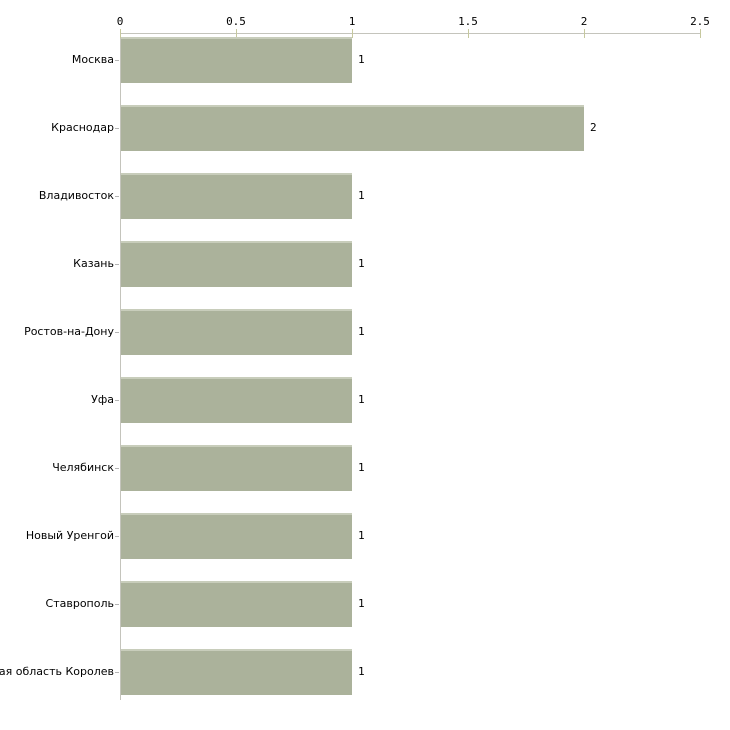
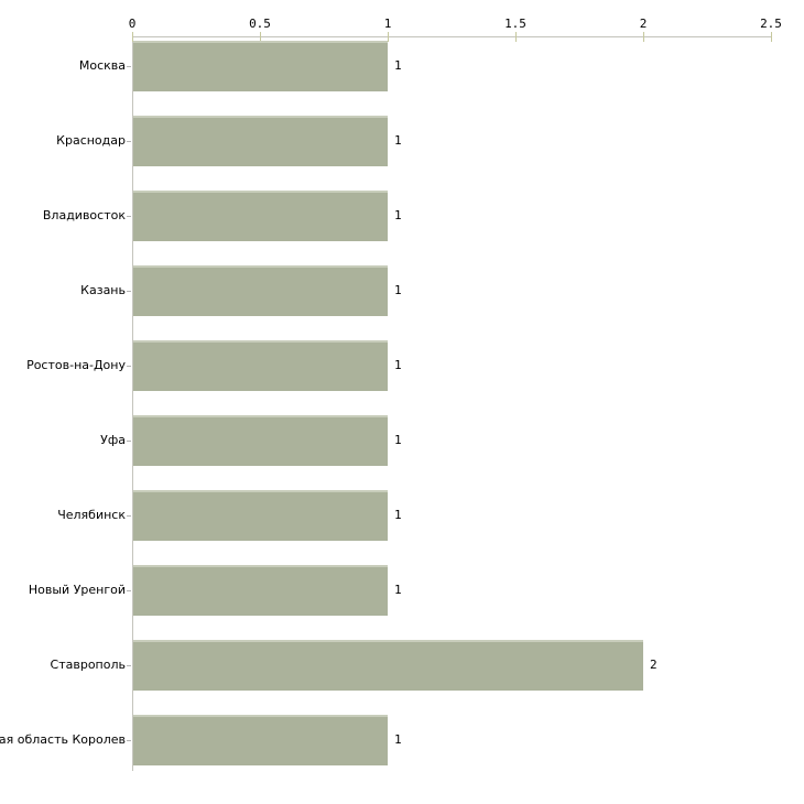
Краснодар: 2 -> 1
Ставрополь: 1 -> 2
